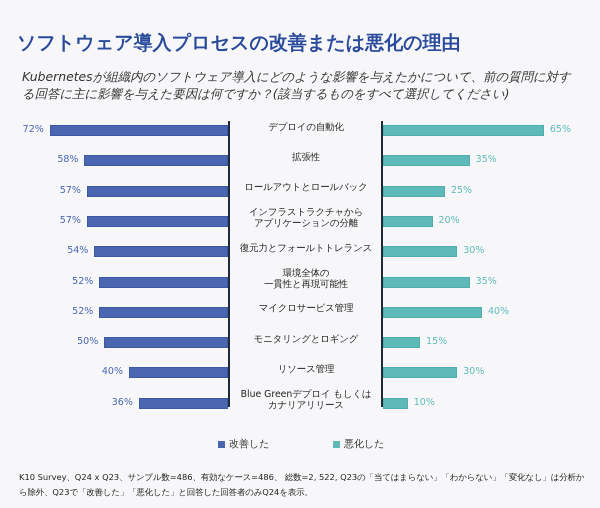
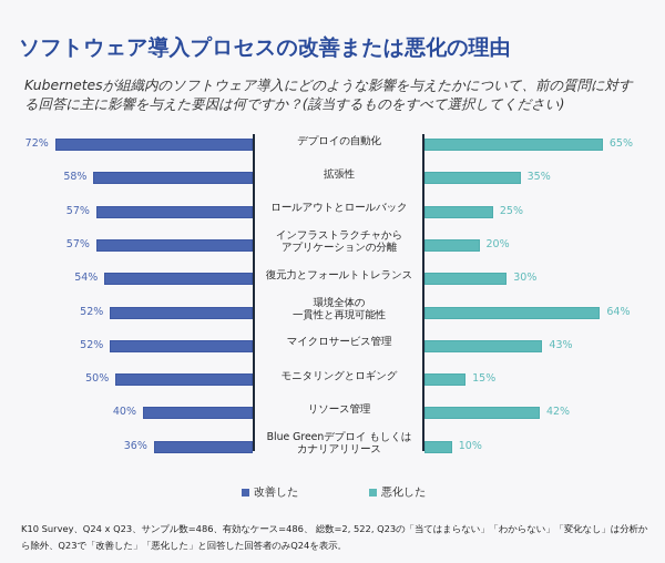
悪化した/環境全体の 一貫性と再現可能性: 35% -> 64%
悪化した/マイクロサービス管理: 40% -> 43%
悪化した/リソース管理: 30% -> 42%
